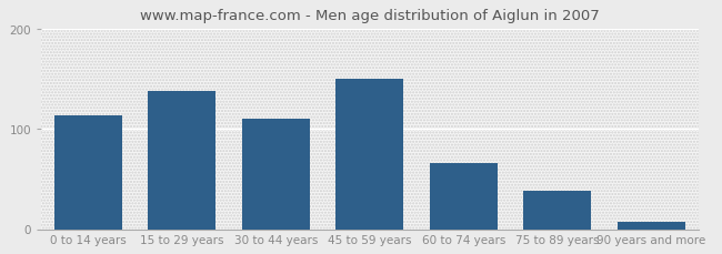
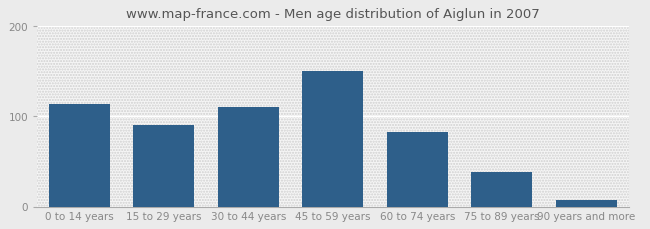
15 to 29 years: 138 -> 90
60 to 74 years: 66 -> 82
